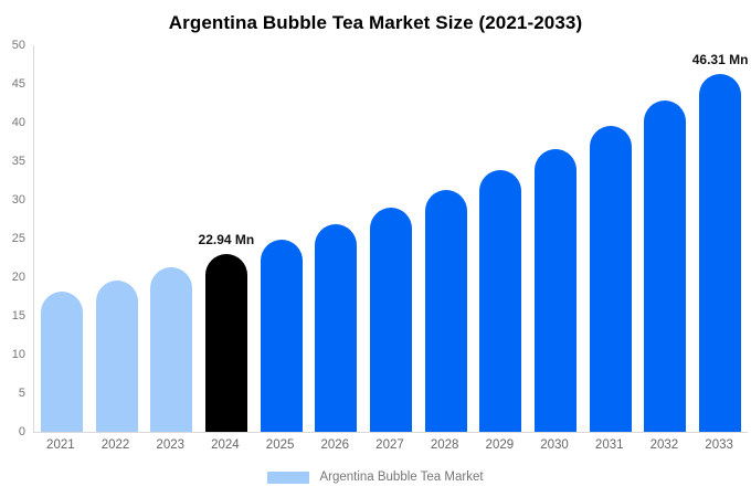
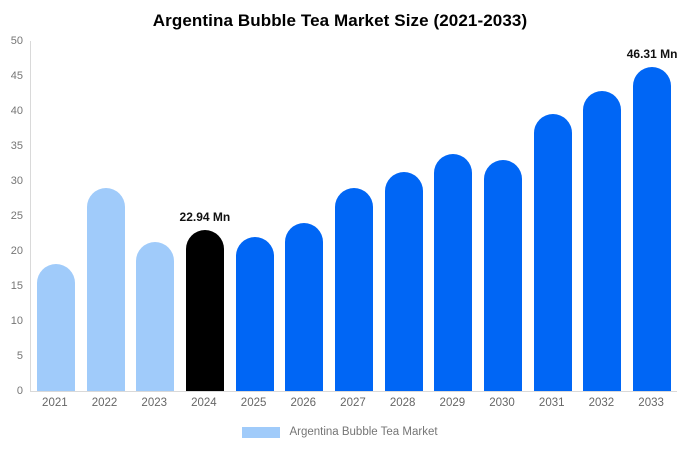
2022: 20 -> 29
2025: 25 -> 22
2026: 27 -> 24
2030: 37 -> 33
